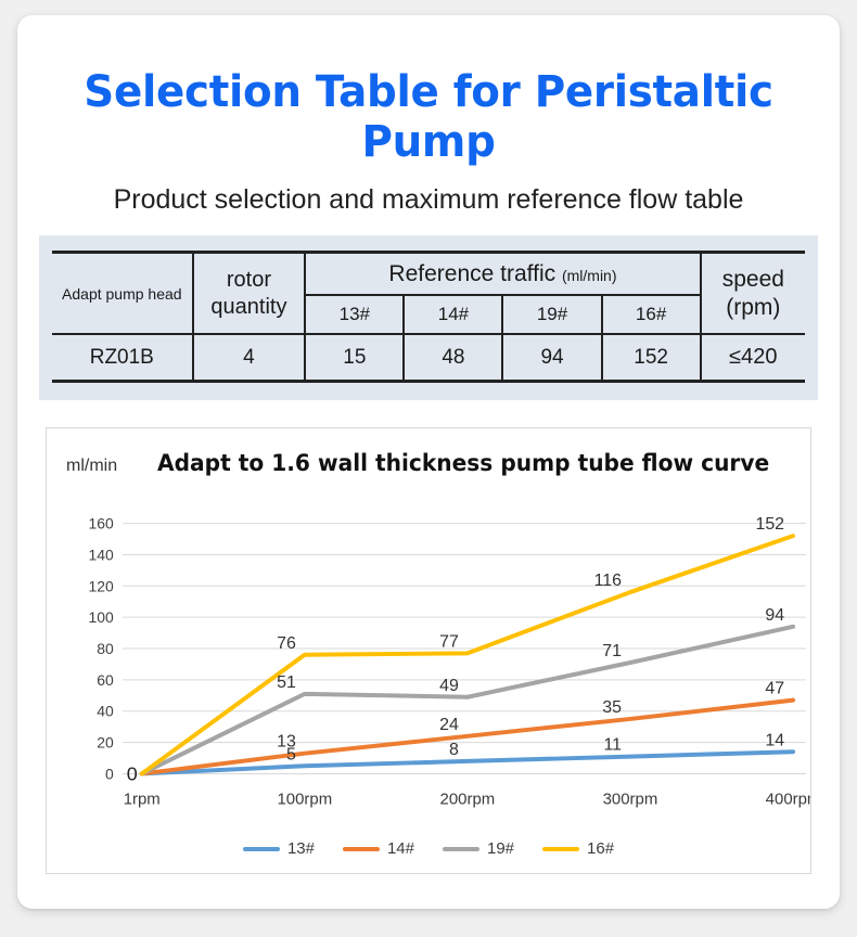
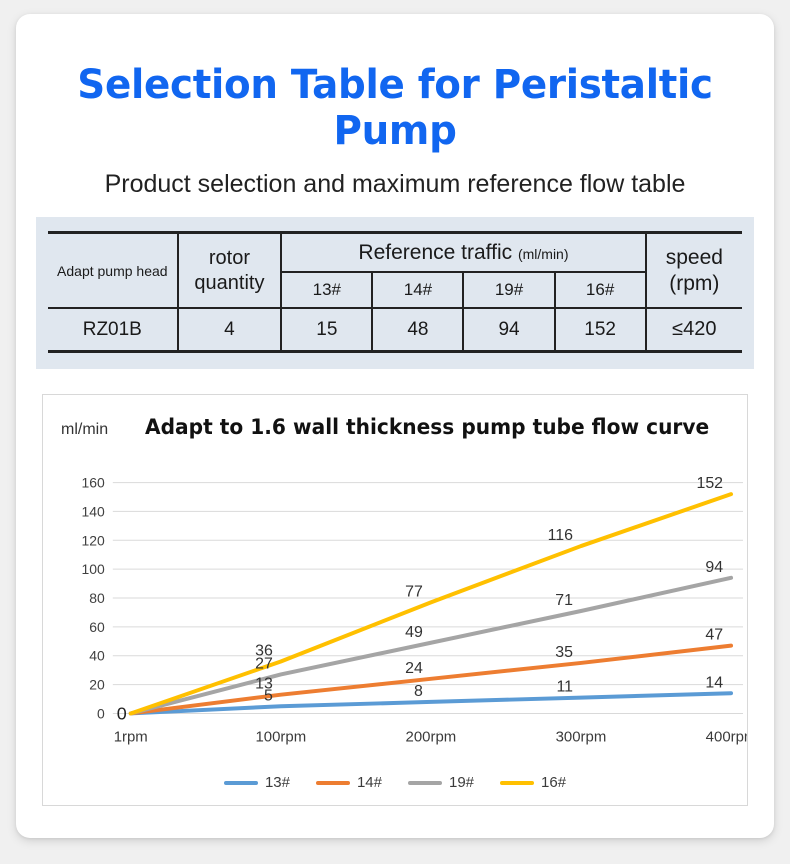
19#/100rpm: 51 -> 27
16#/100rpm: 76 -> 36
